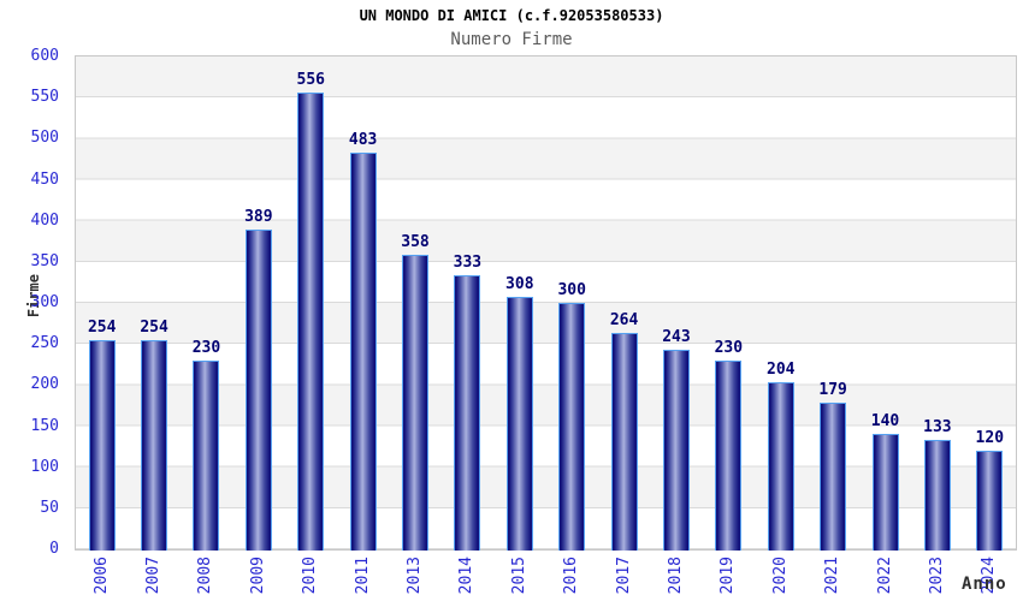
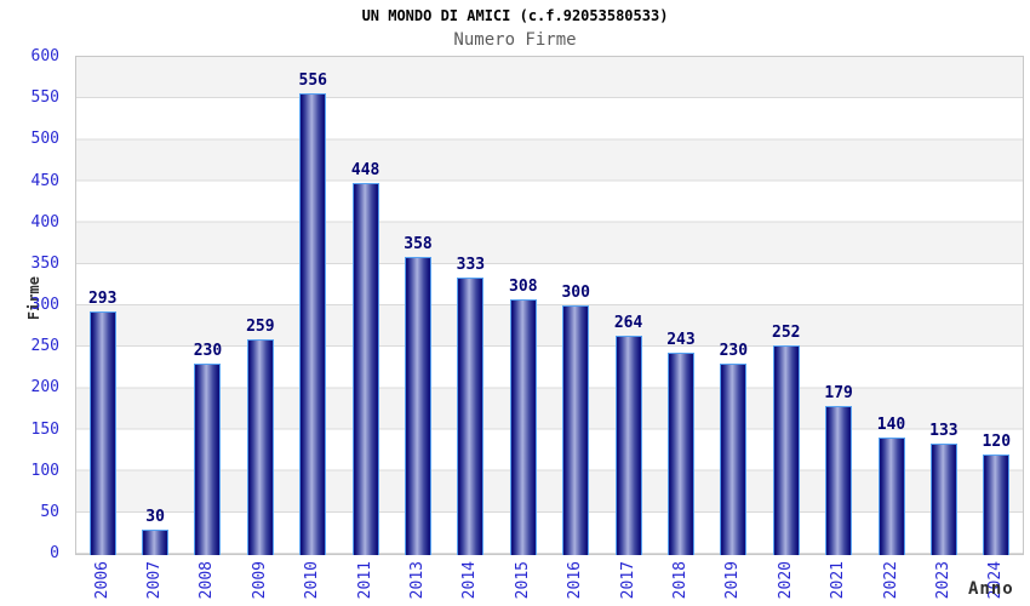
2006: 254 -> 293
2007: 254 -> 30
2009: 389 -> 259
2011: 483 -> 448
2020: 204 -> 252
